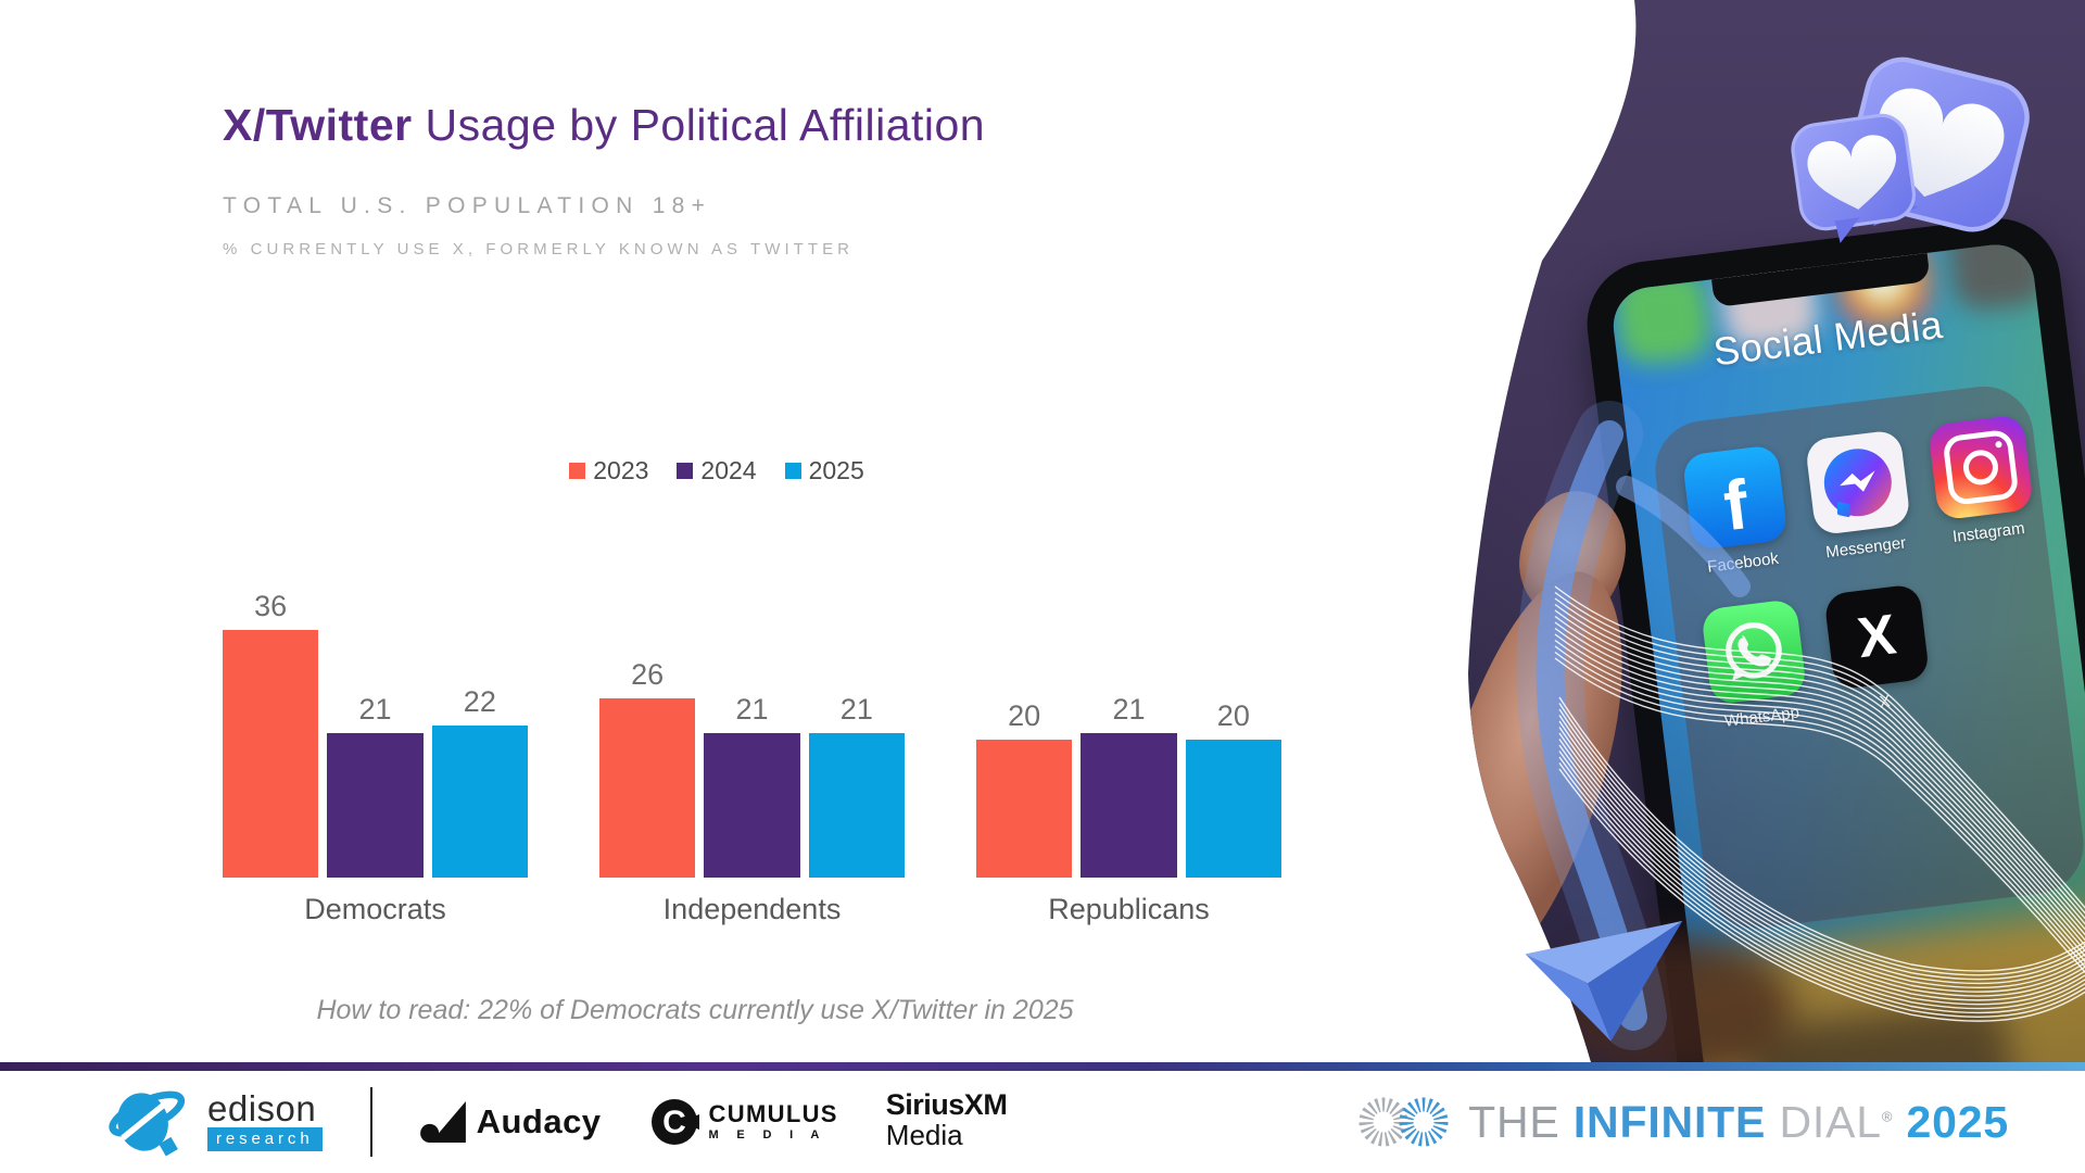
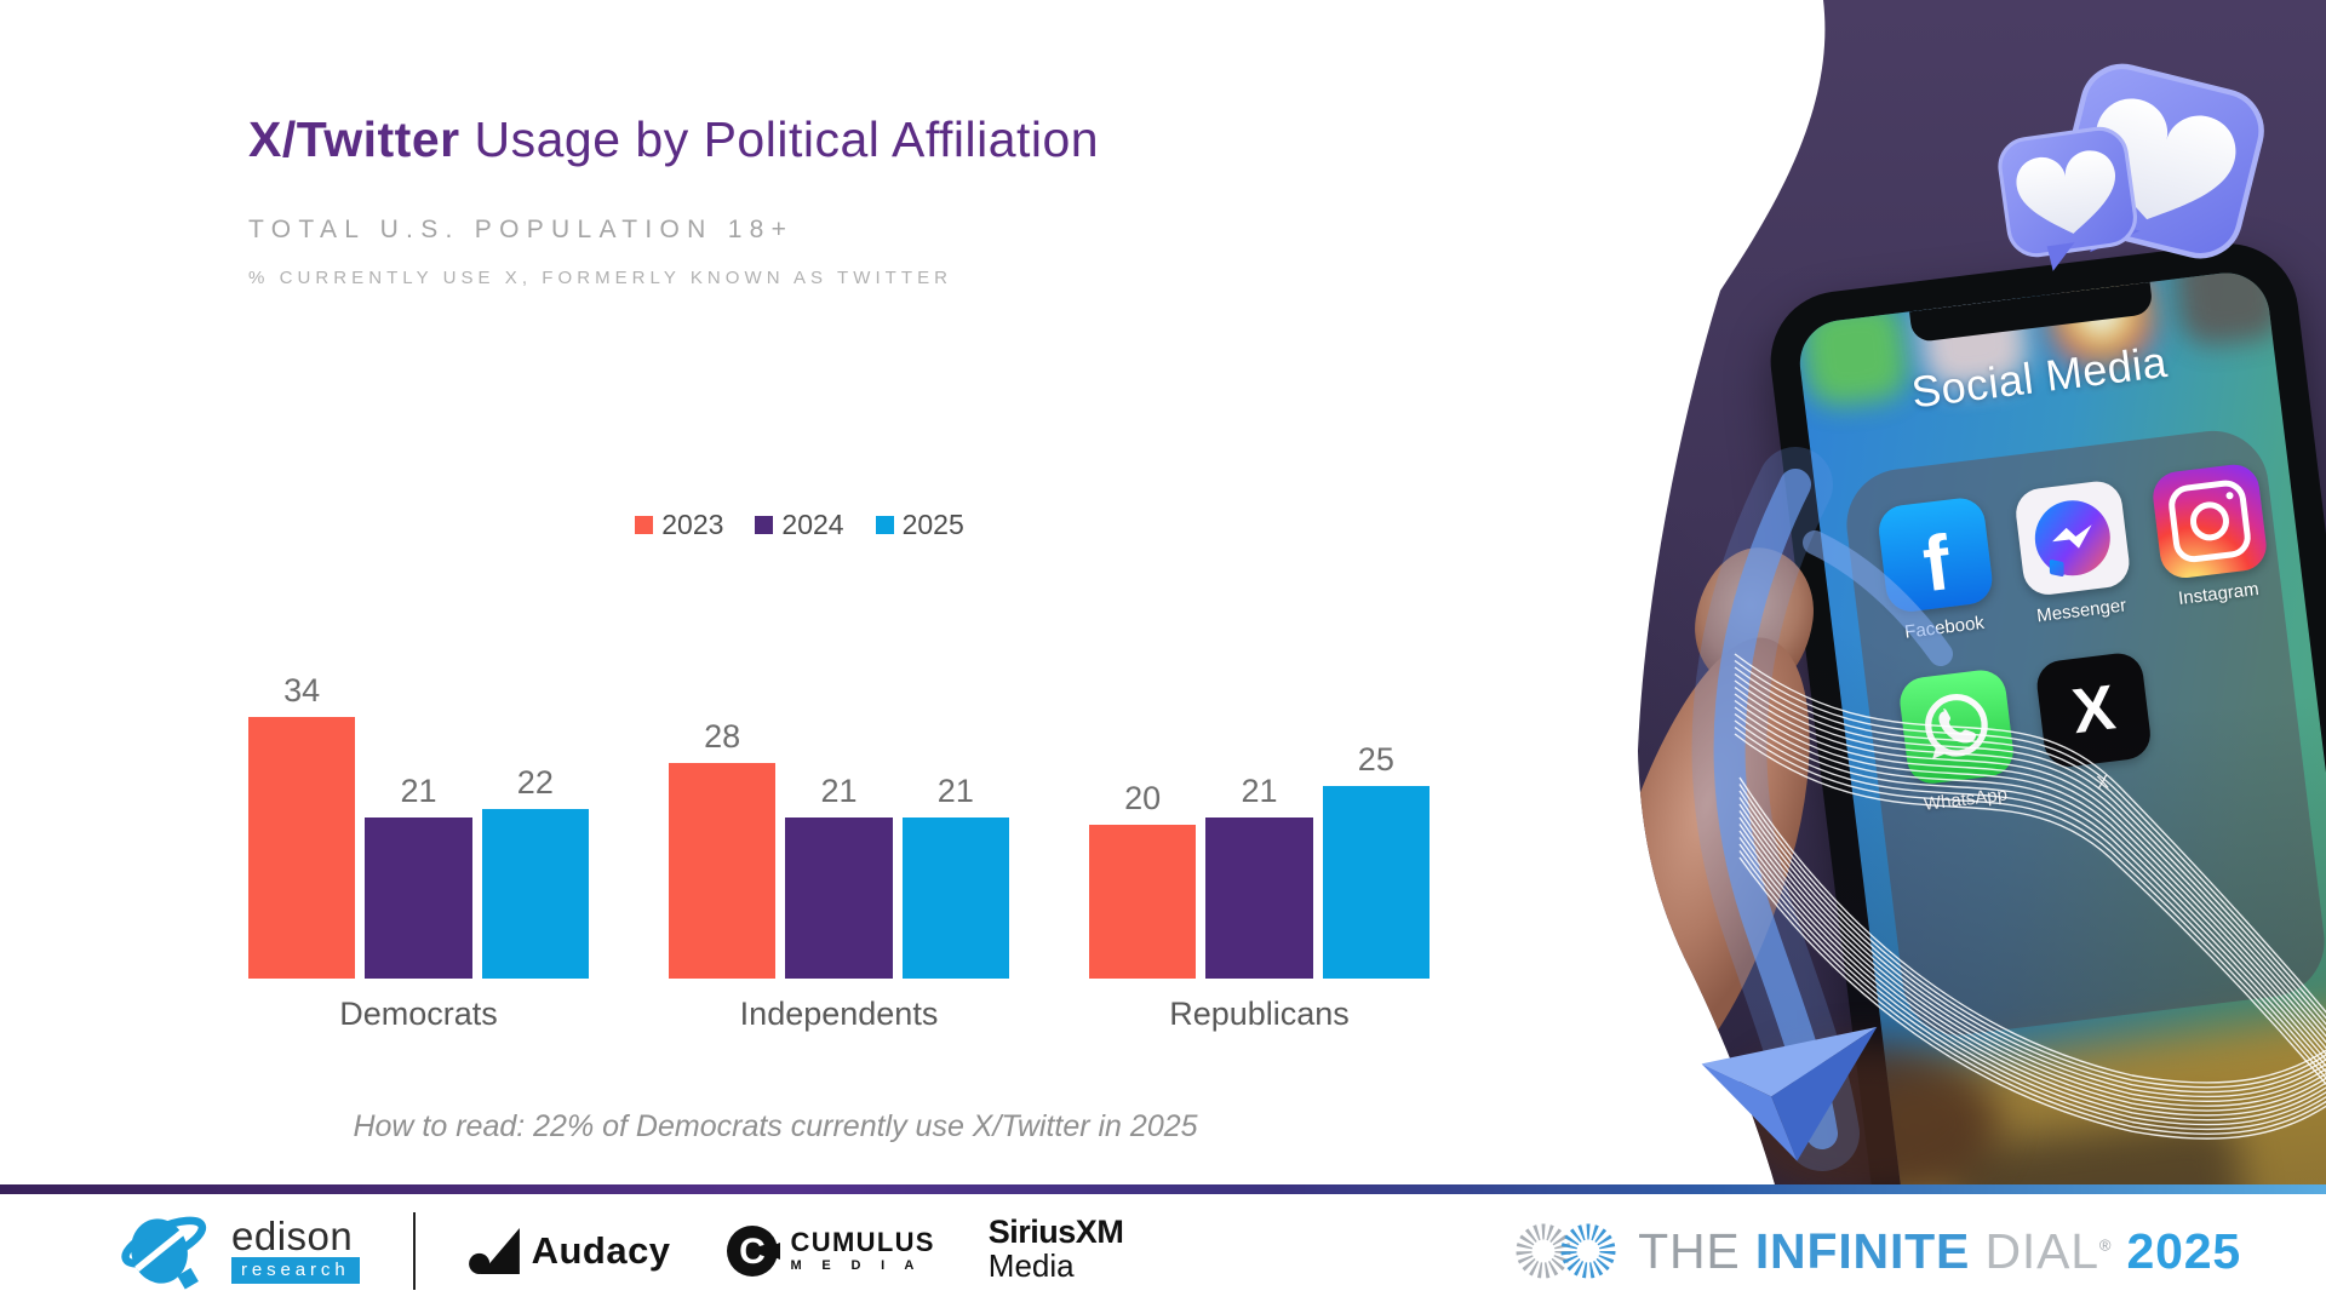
2023/Democrats: 36 -> 34
2023/Independents: 26 -> 28
2025/Republicans: 20 -> 25
